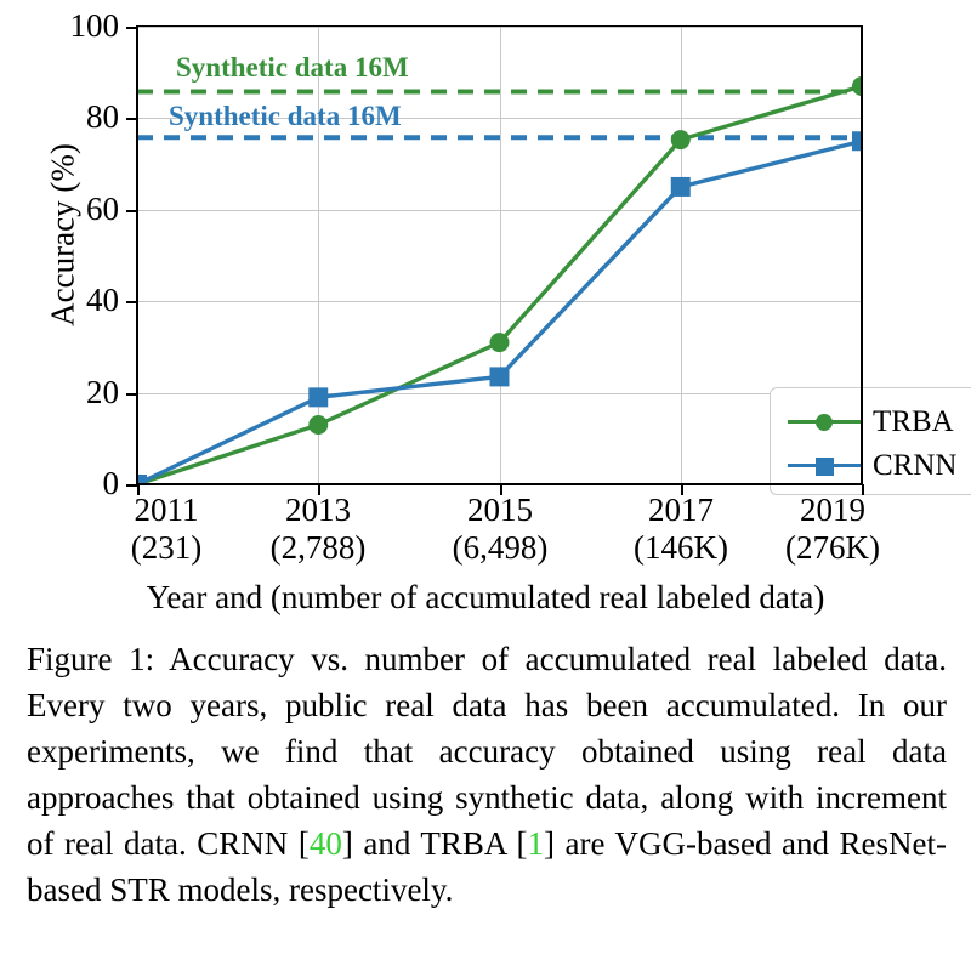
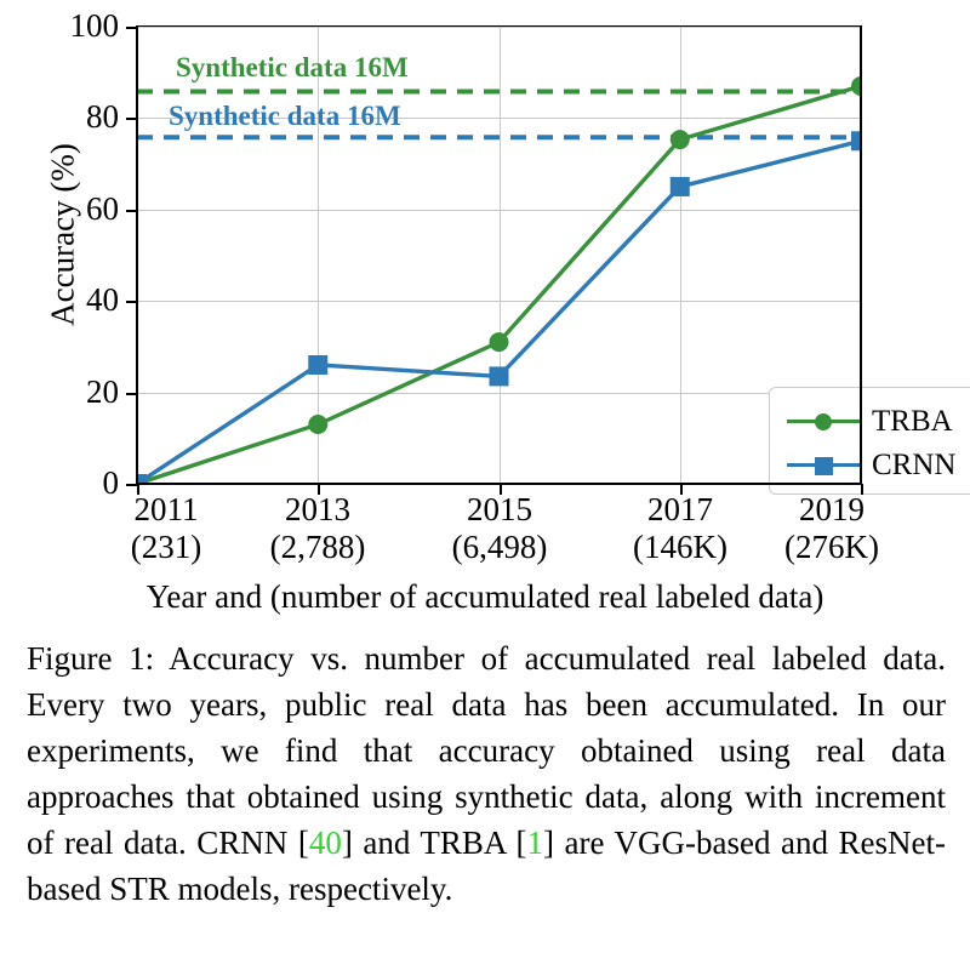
CRNN/2013: 19 -> 26
